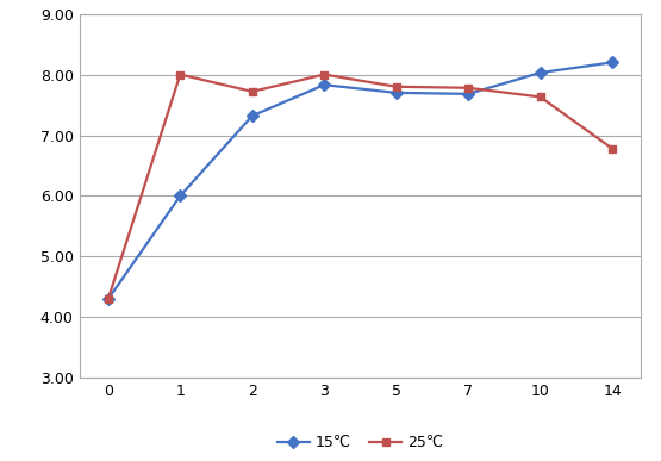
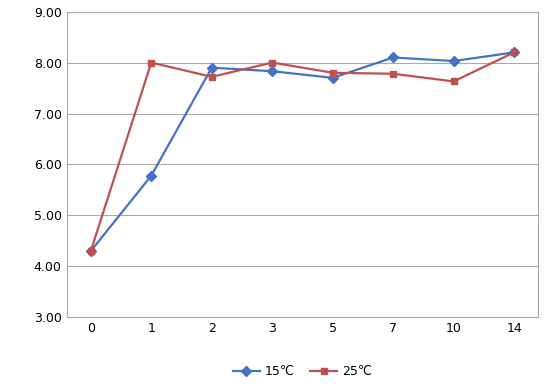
15℃/1: 6.00 -> 5.78
15℃/2: 7.32 -> 7.90
15℃/7: 7.68 -> 8.10
25℃/14: 6.78 -> 8.20
